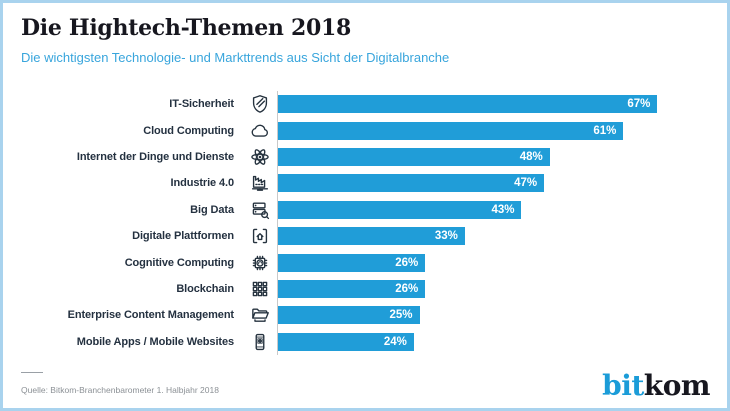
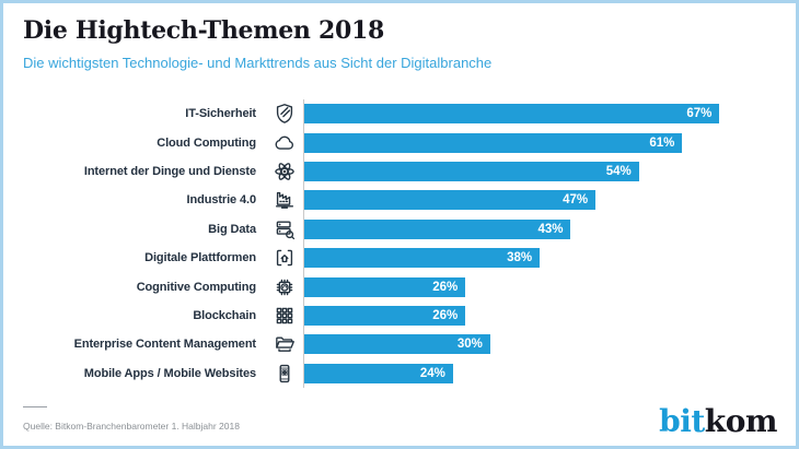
Internet der Dinge und Dienste: 48% -> 54%
Digitale Plattformen: 33% -> 38%
Enterprise Content Management: 25% -> 30%
